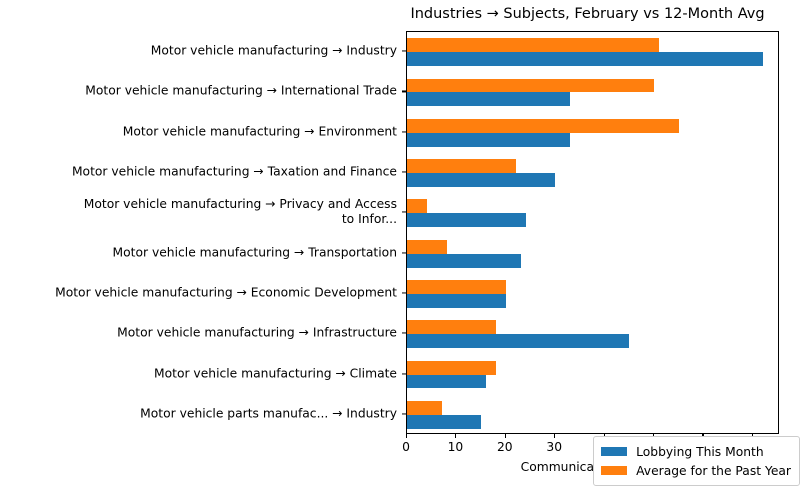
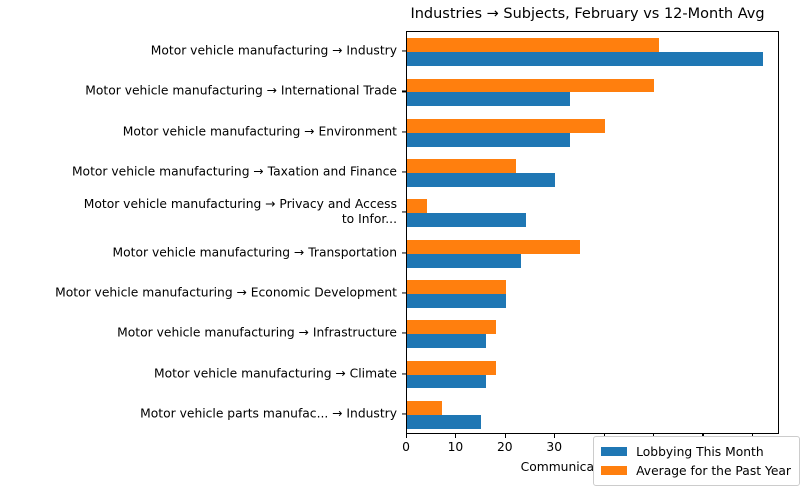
Average for the Past Year/Motor vehicle manufacturing → Environment: 55 -> 40
Average for the Past Year/Motor vehicle manufacturing → Transportation: 8 -> 35
Lobbying This Month/Motor vehicle manufacturing → Infrastructure: 45 -> 16
